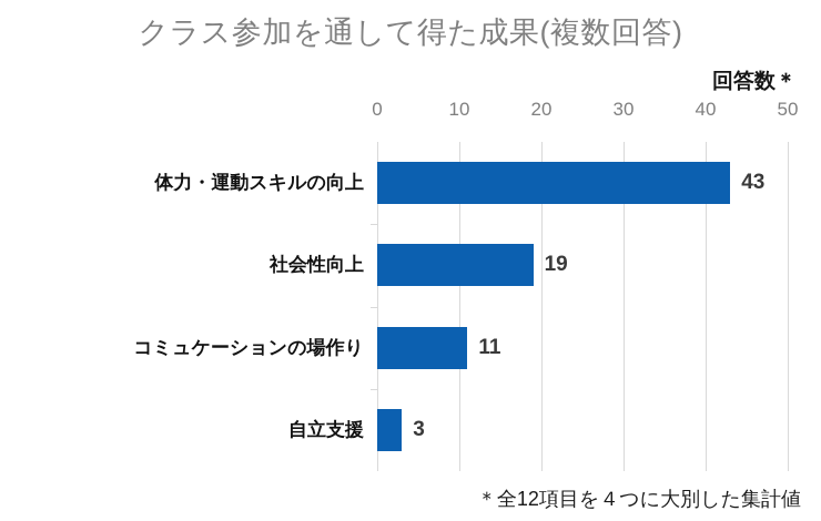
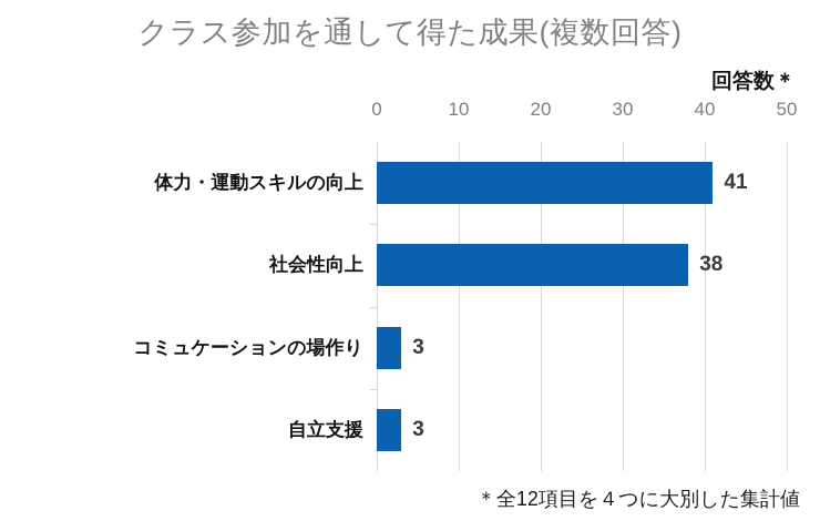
体力・運動スキルの向上: 43 -> 41
社会性向上: 19 -> 38
コミュケーションの場作り: 11 -> 3
